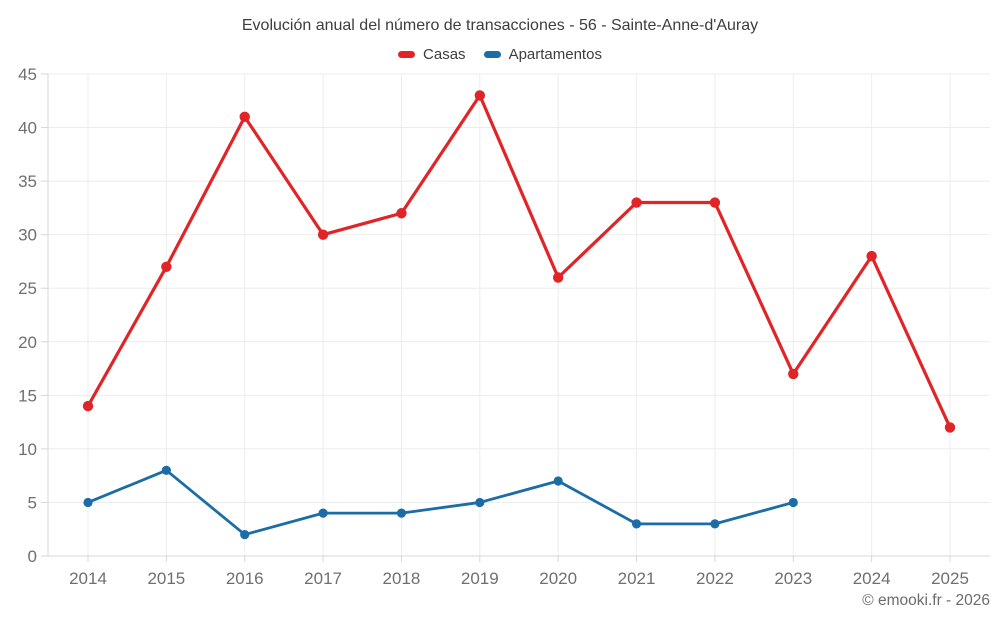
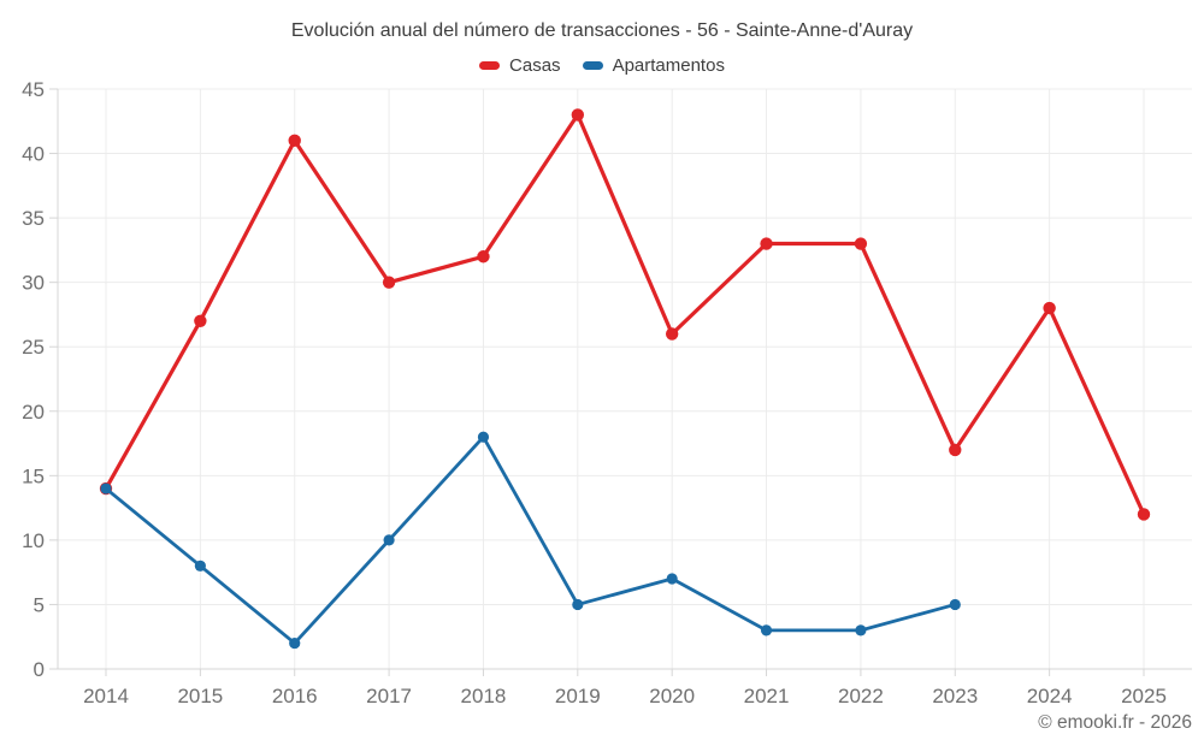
Apartamentos/2014: 5 -> 14
Apartamentos/2017: 4 -> 10
Apartamentos/2018: 4 -> 18
